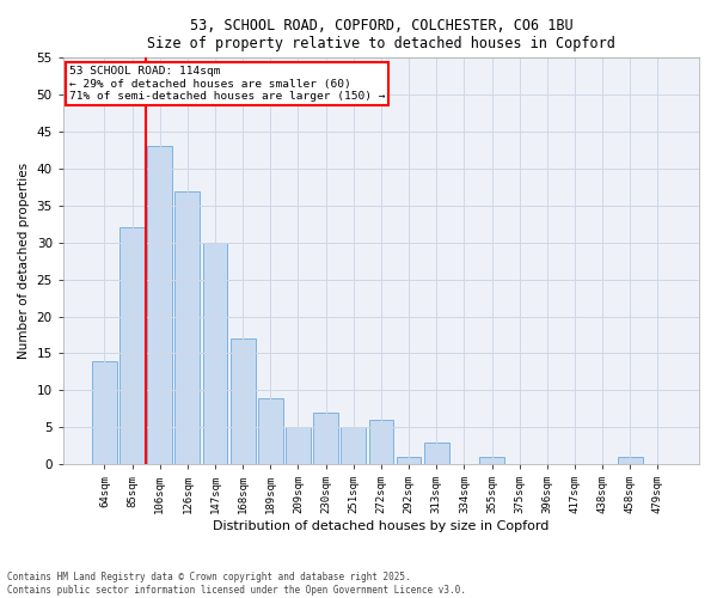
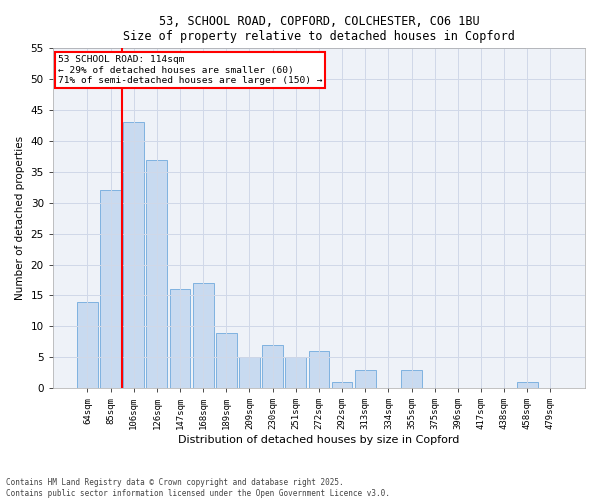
147sqm: 30 -> 16
355sqm: 1 -> 3
